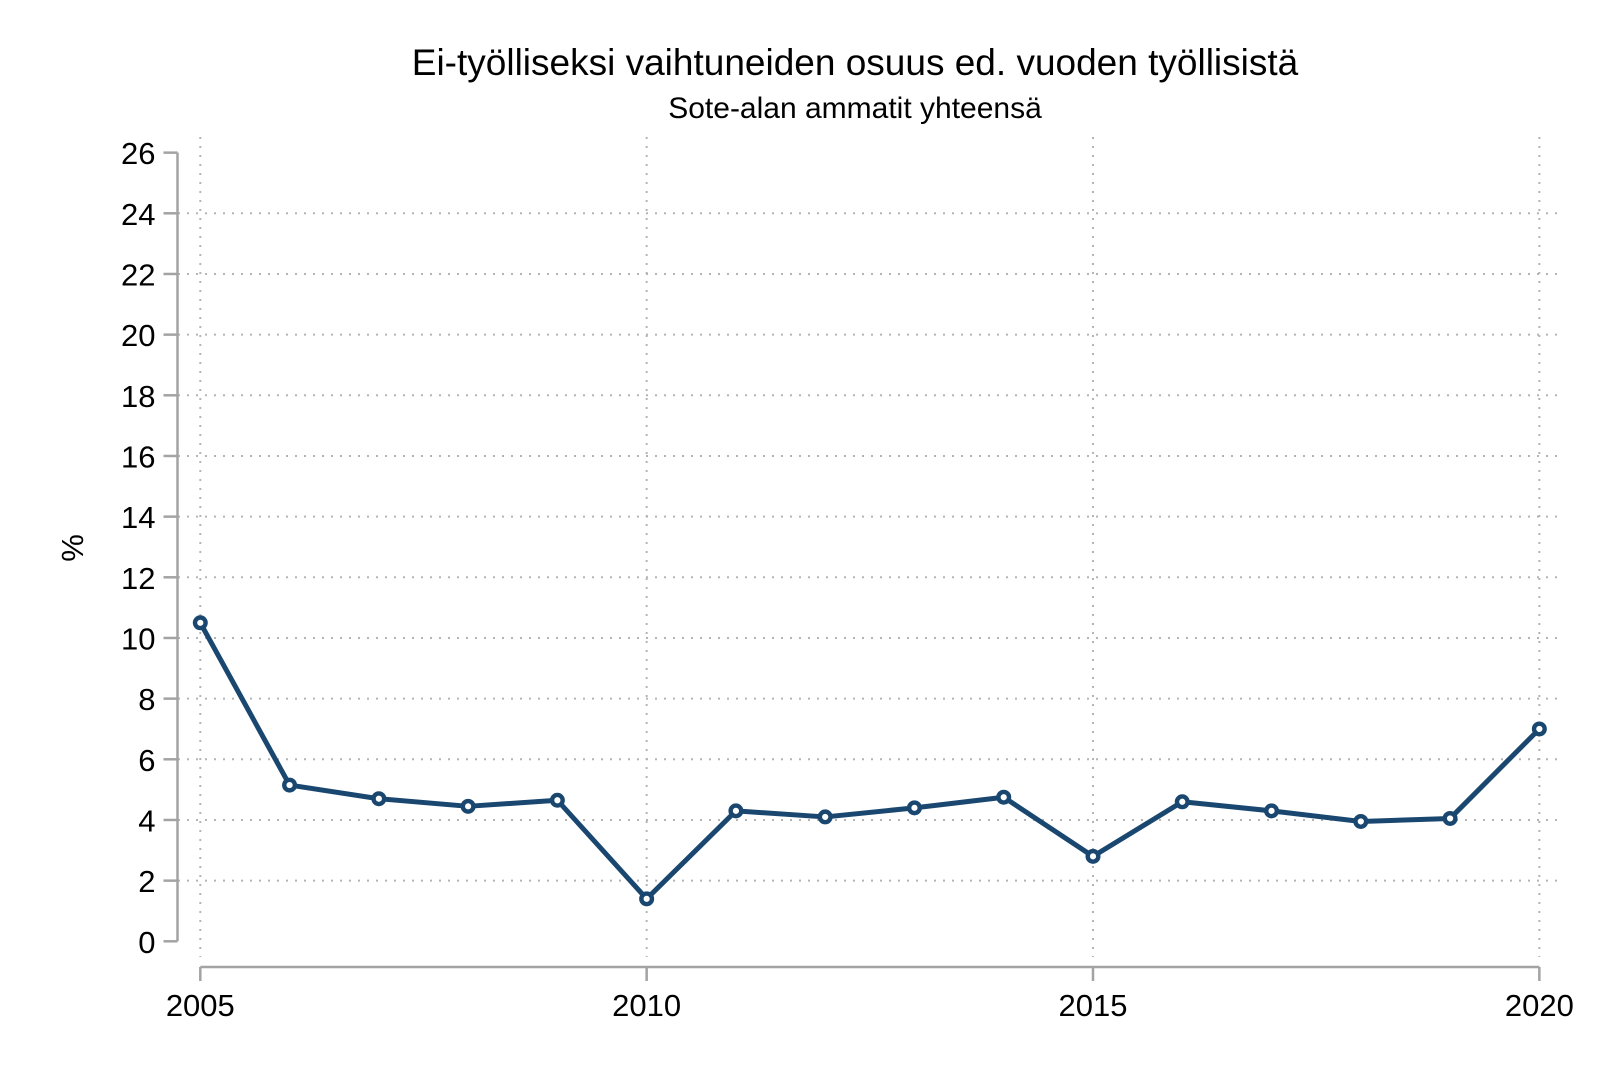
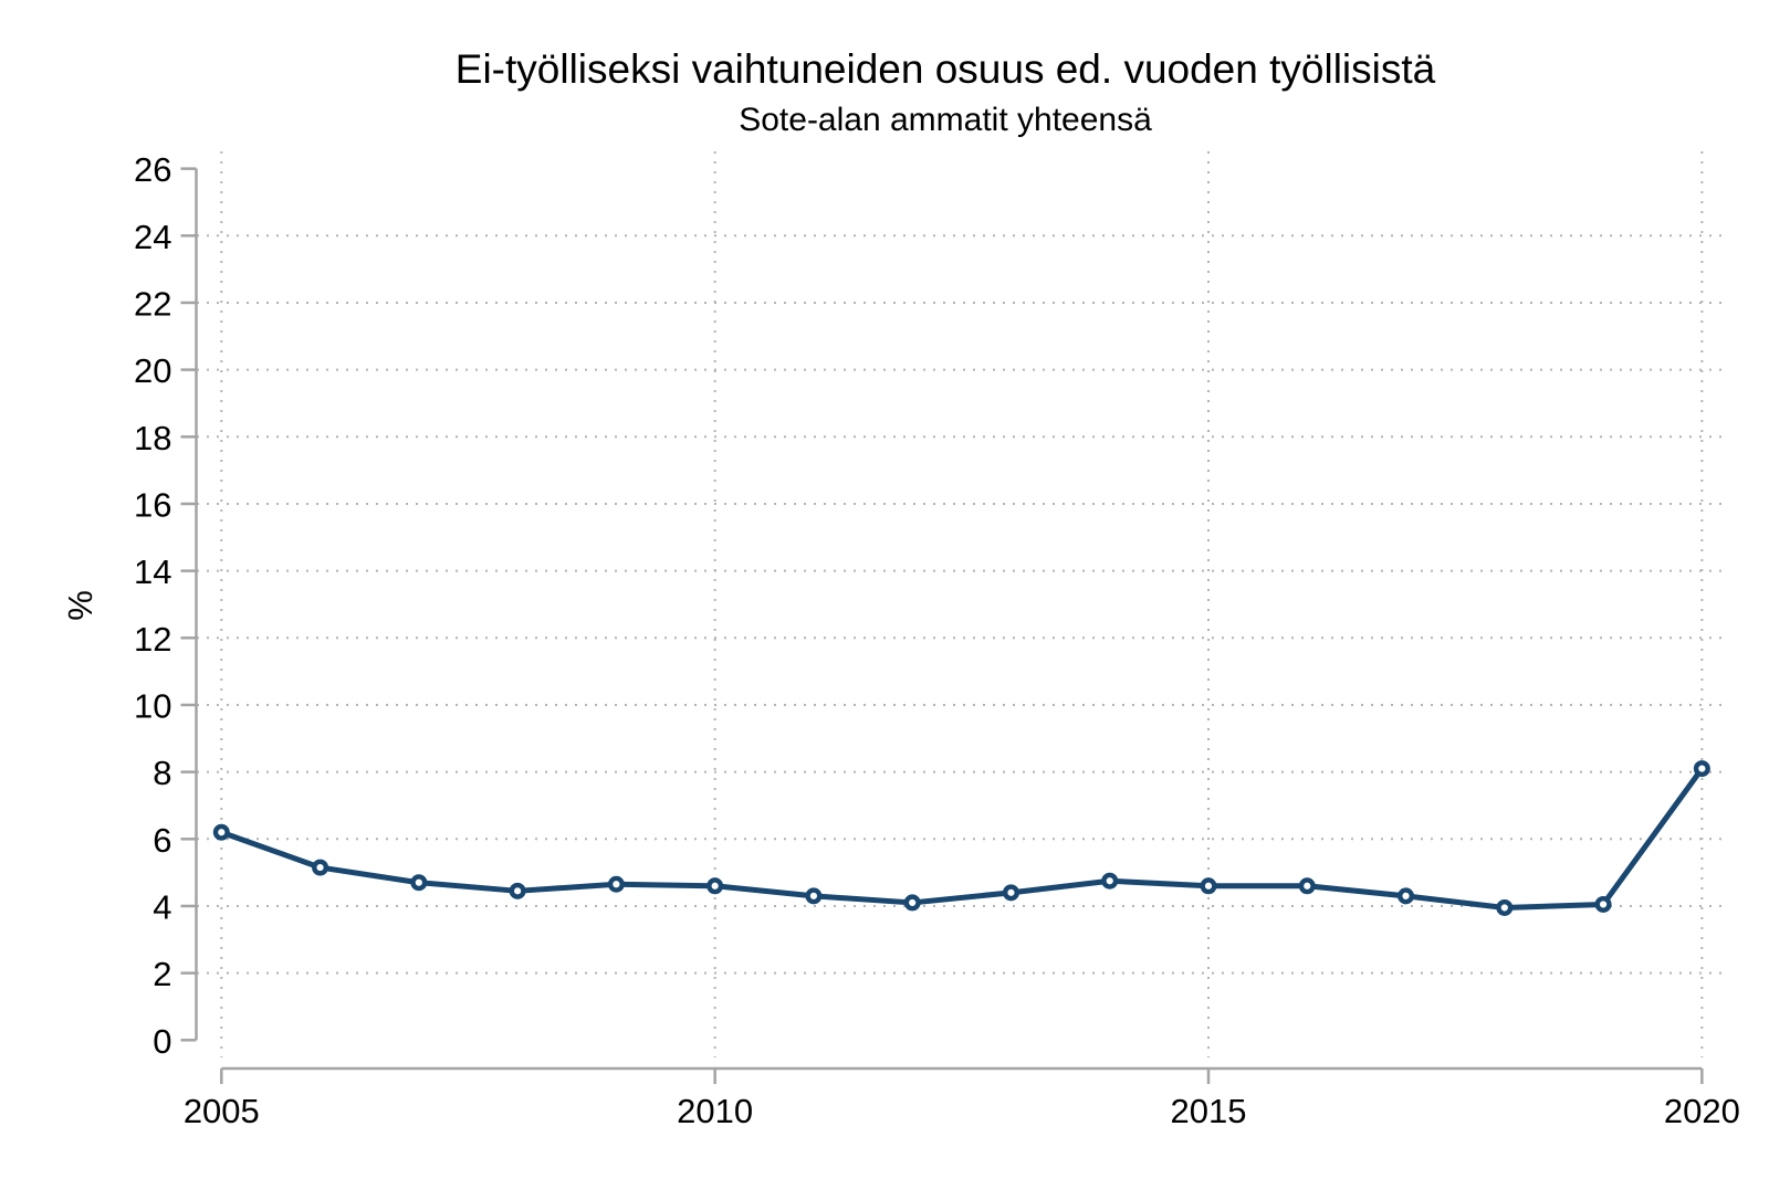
2005: 10.5 -> 6.2
2010: 1.4 -> 4.6
2015: 2.8 -> 4.6
2020: 7.0 -> 8.1
